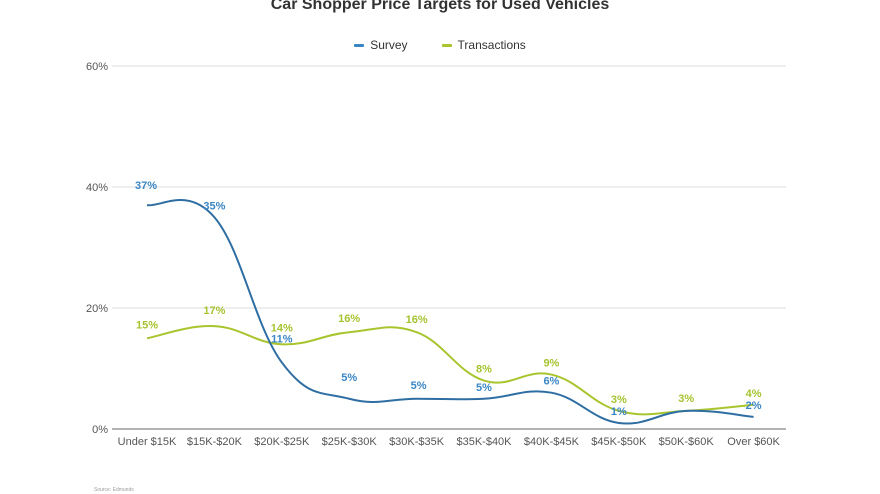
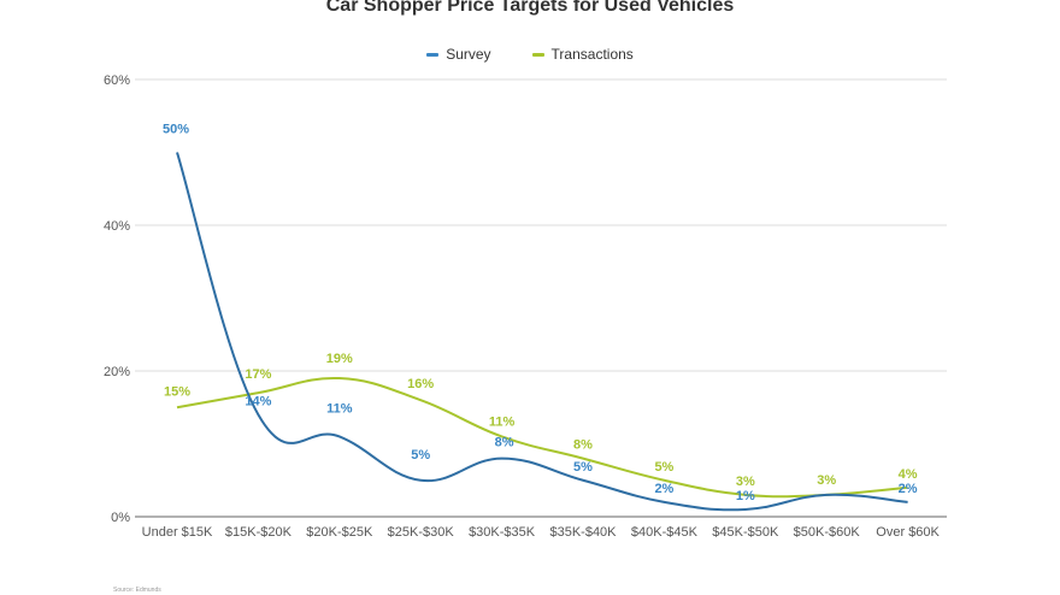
Survey/Under $15K: 37% -> 50%
Survey/$15K-$20K: 35% -> 14%
Transactions/$20K-$25K: 14% -> 19%
Survey/$30K-$35K: 5% -> 8%
Transactions/$30K-$35K: 16% -> 11%
Survey/$40K-$45K: 6% -> 2%
Transactions/$40K-$45K: 9% -> 5%
